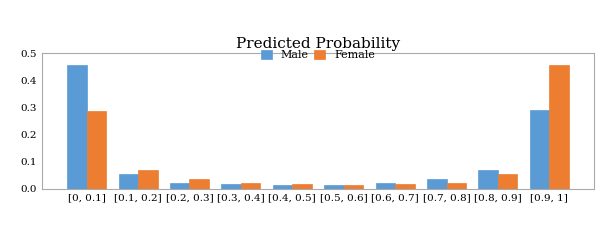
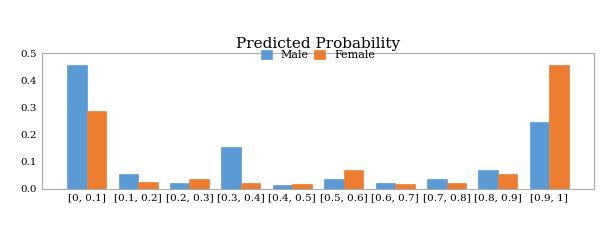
Female/[0.1, 0.2]: 0.070 -> 0.025
Male/[0.3, 0.4]: 0.019 -> 0.155
Male/[0.5, 0.6]: 0.015 -> 0.035
Female/[0.5, 0.6]: 0.014 -> 0.070
Male/[0.9, 1]: 0.290 -> 0.245
